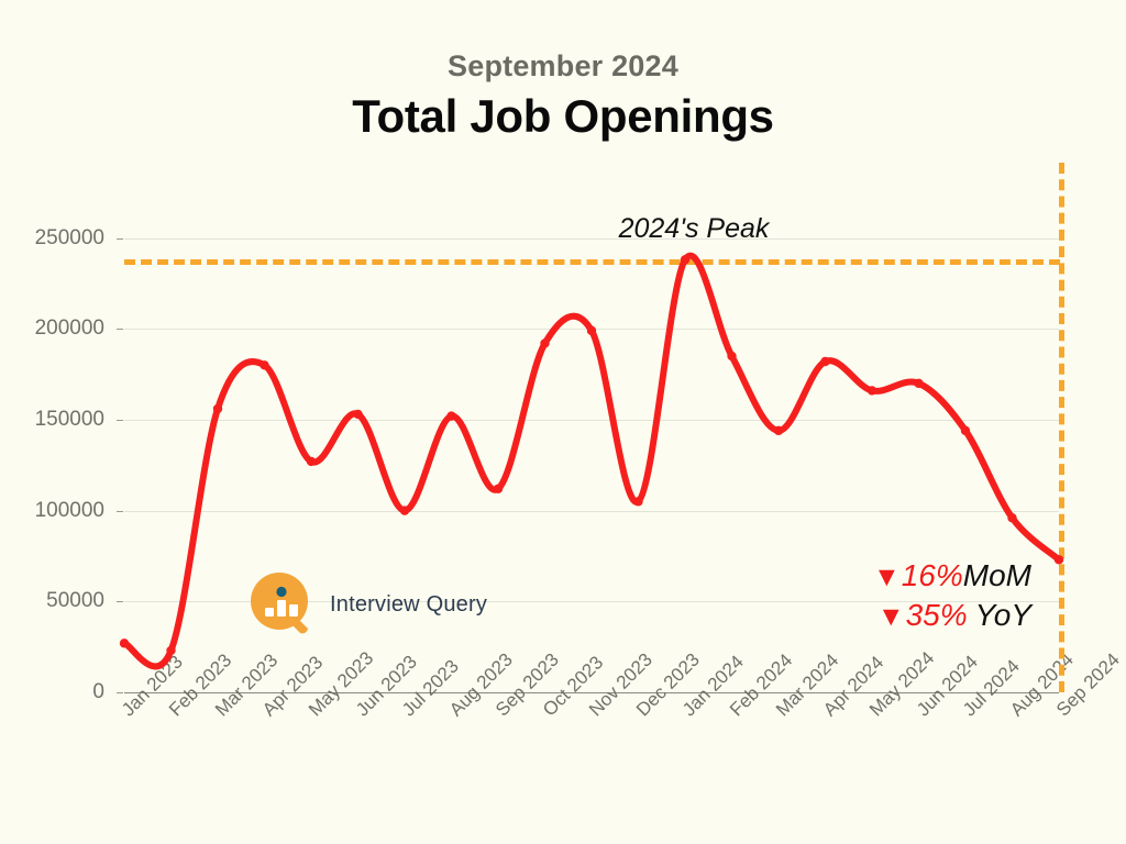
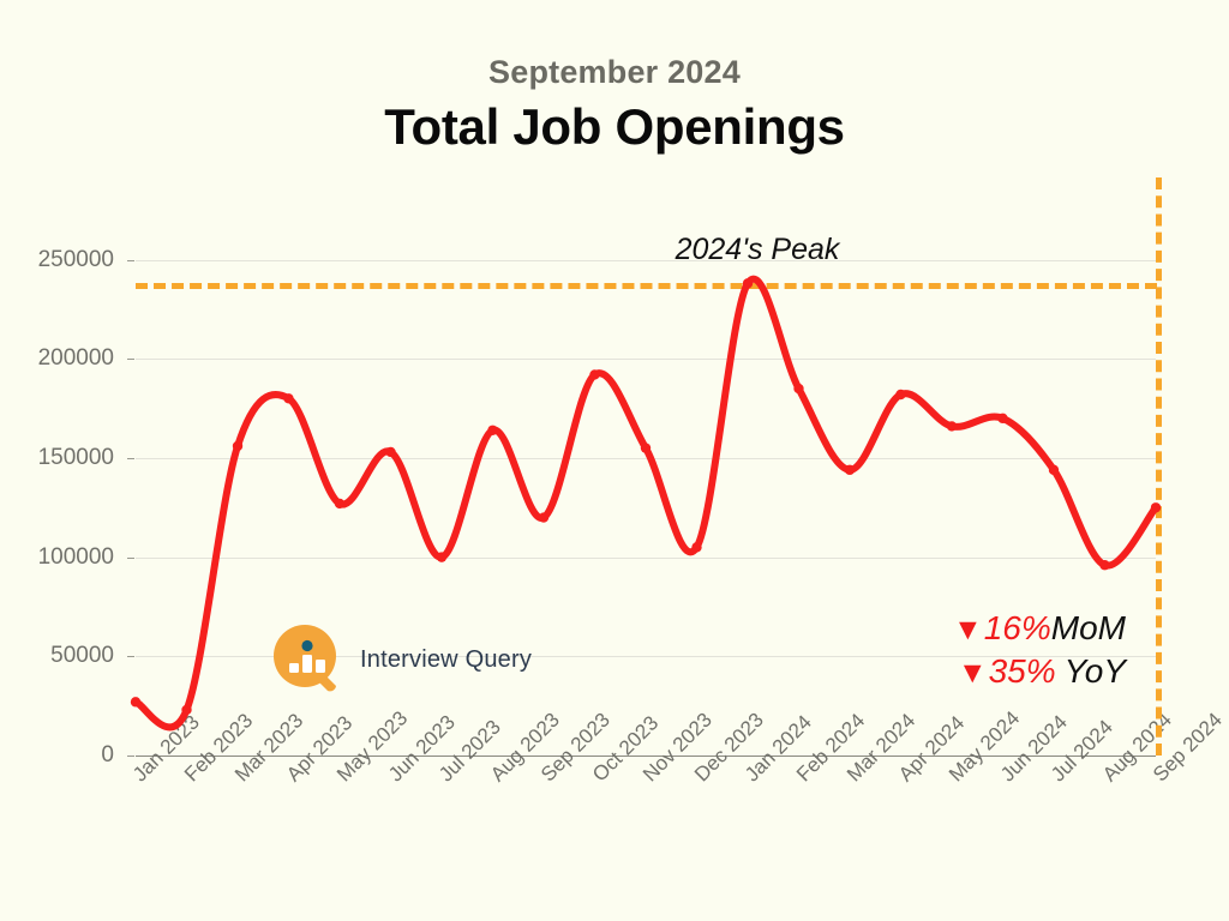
Aug 2023: 152000 -> 164000
Sep 2023: 112000 -> 120000
Nov 2023: 199000 -> 155000
Sep 2024: 73000 -> 125000
